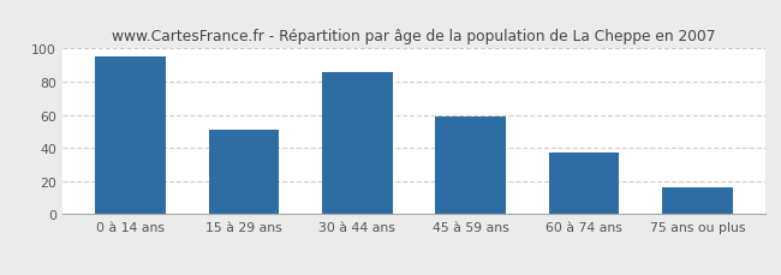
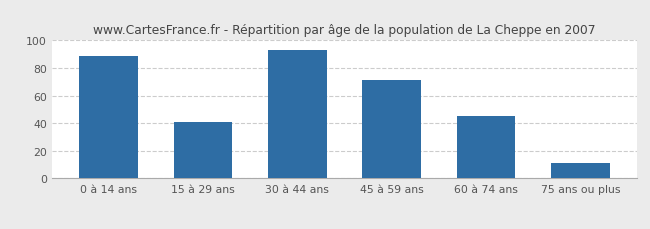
0 à 14 ans: 95 -> 89
15 à 29 ans: 51 -> 41
30 à 44 ans: 86 -> 93
45 à 59 ans: 59 -> 71
60 à 74 ans: 37 -> 45
75 ans ou plus: 16 -> 11
